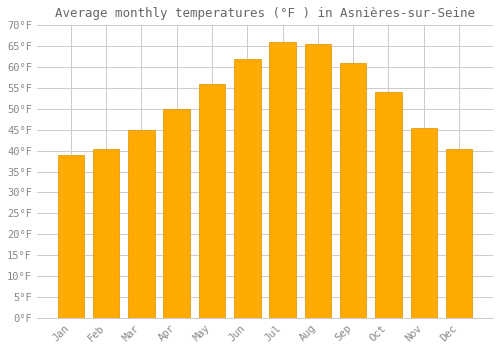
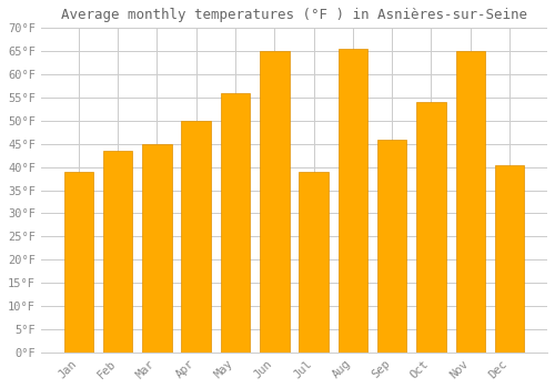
Feb: 40.5°F -> 43.5°F
Jun: 62.0°F -> 65.0°F
Jul: 66.0°F -> 39.0°F
Sep: 61.0°F -> 46.0°F
Nov: 45.5°F -> 65.0°F
